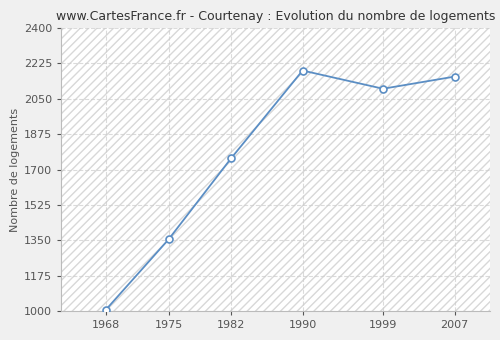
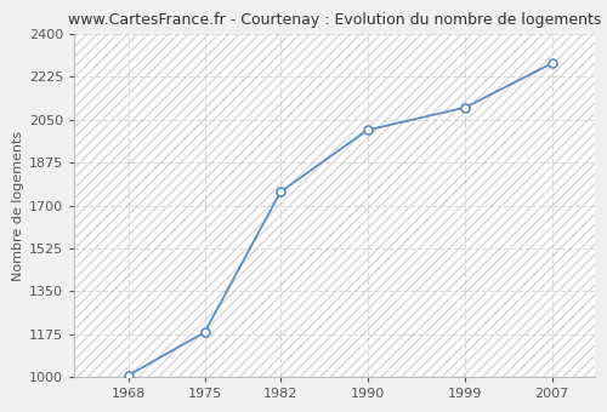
1975: 1355 -> 1183
1990: 2190 -> 2008
2007: 2160 -> 2280
